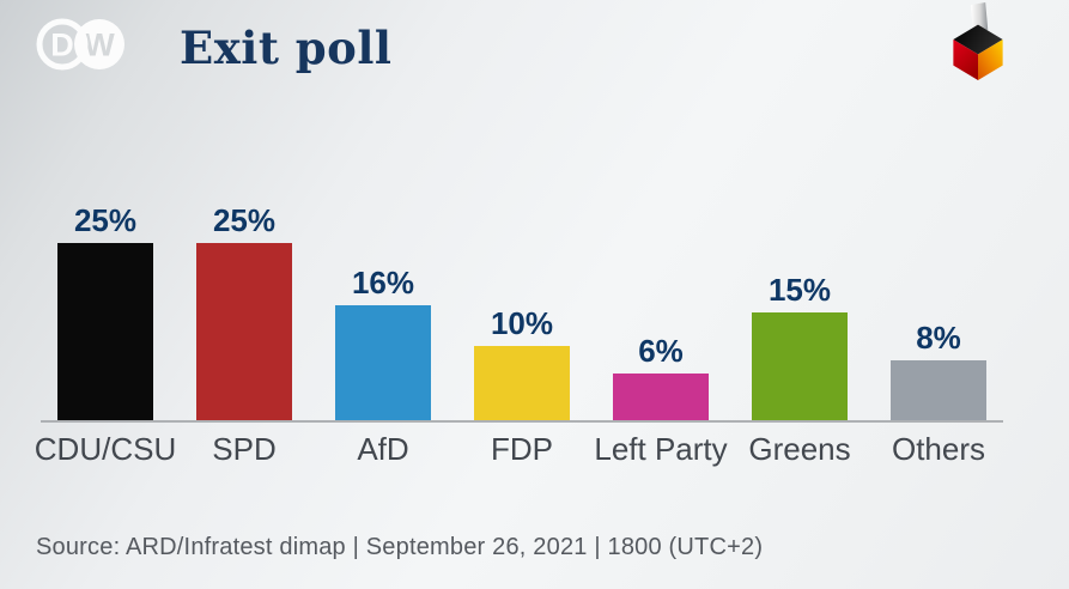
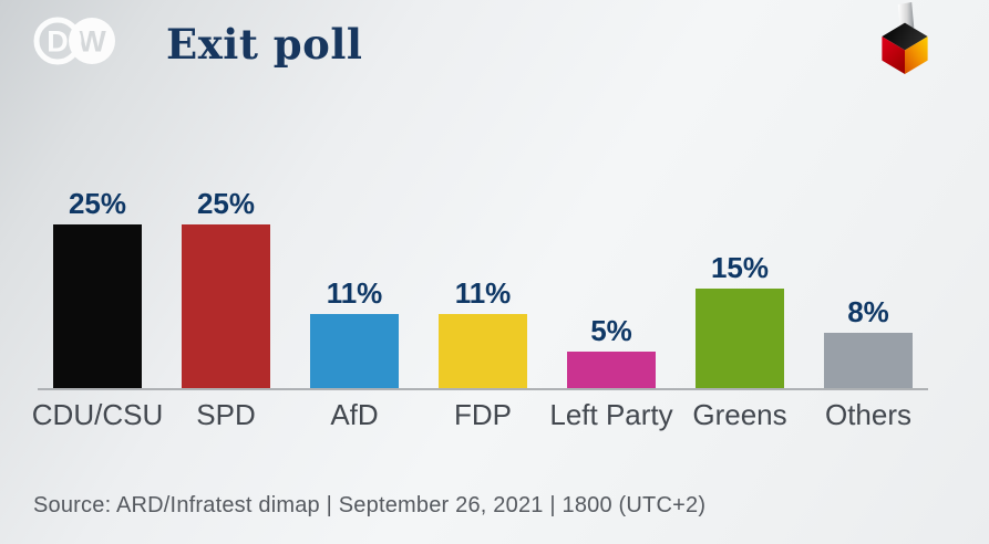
AfD: 16% -> 11%
FDP: 10% -> 11%
Left Party: 6% -> 5%
